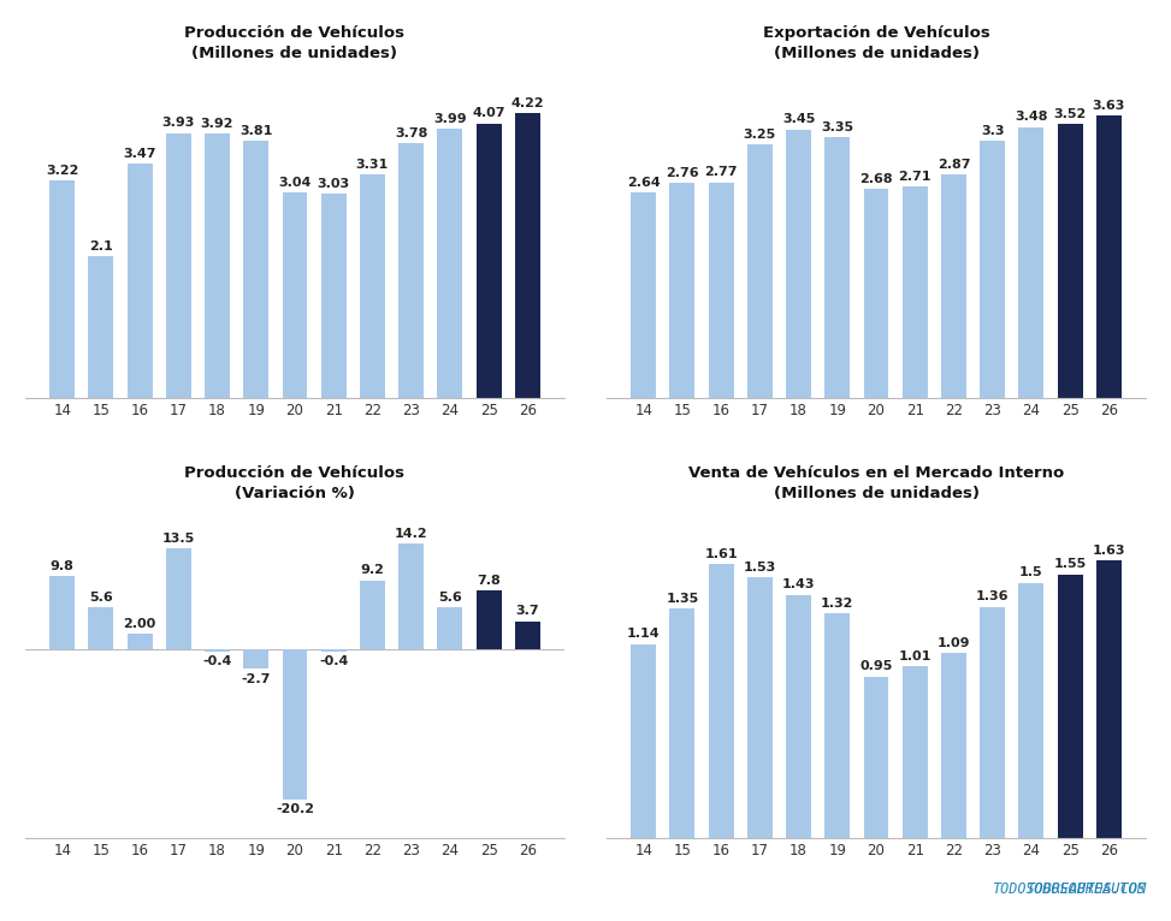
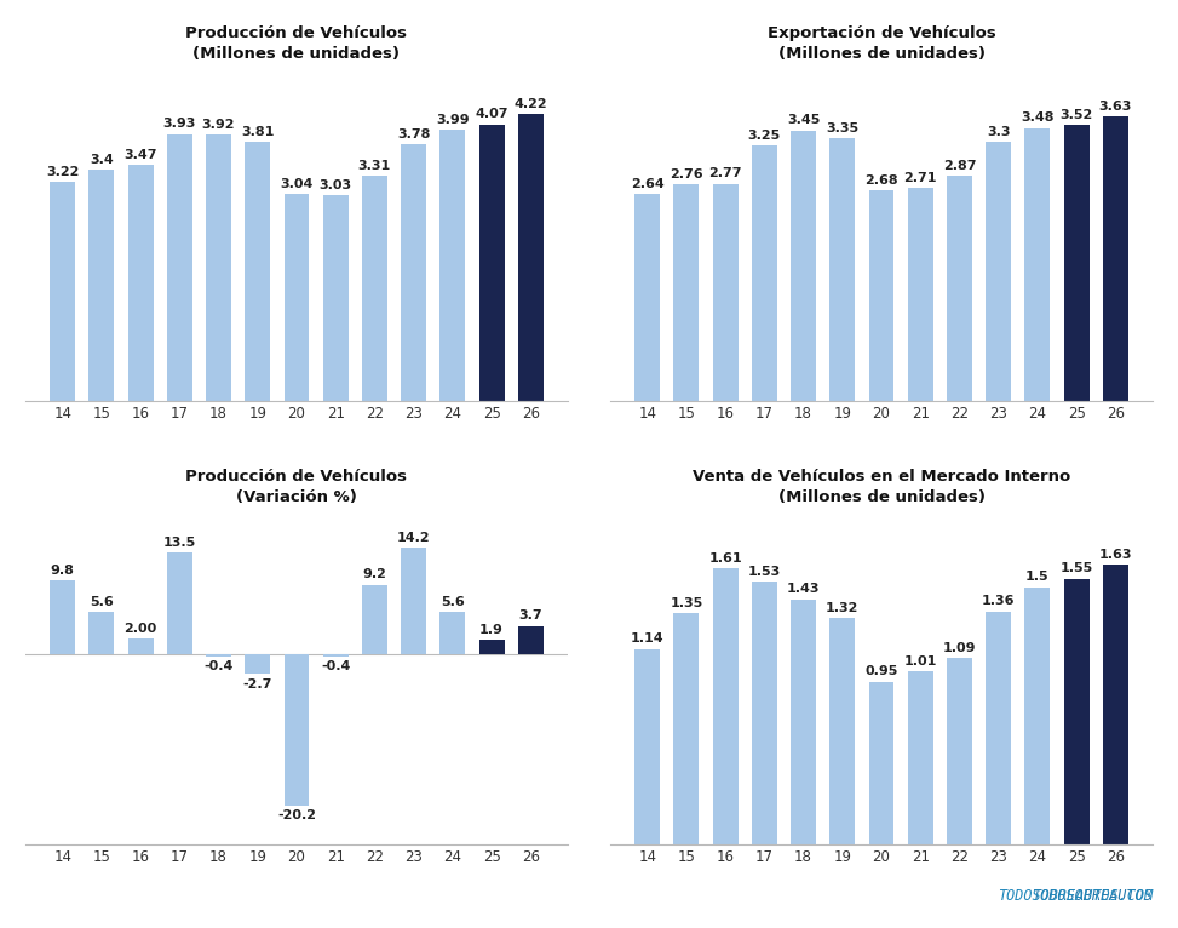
Producción de Vehículos (Millones de unidades)/15: 2.1 -> 3.4
Producción de Vehículos (Variación %)/25: 7.8 -> 1.9
